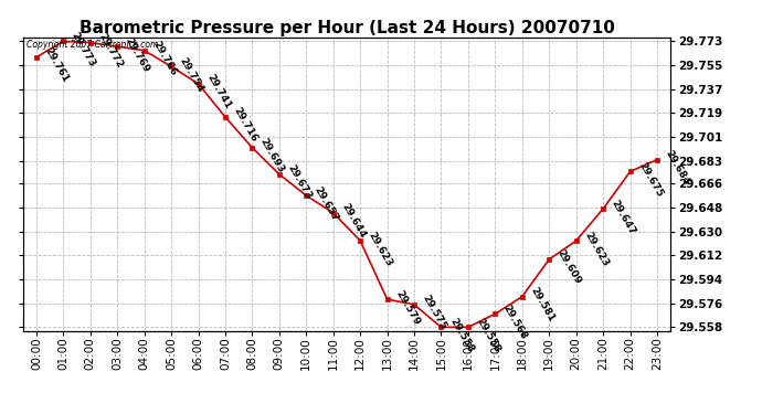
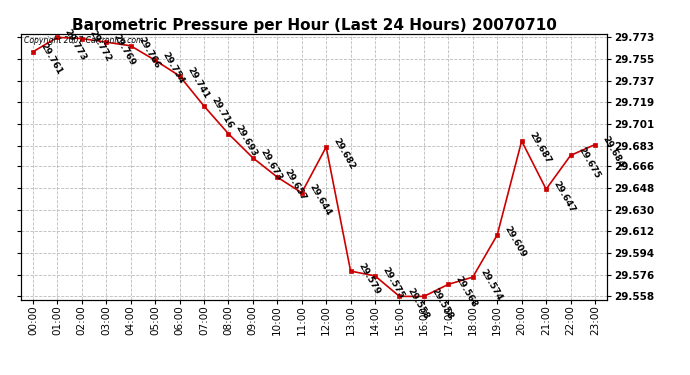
12:00: 29.623 -> 29.682
18:00: 29.581 -> 29.574
20:00: 29.623 -> 29.687
